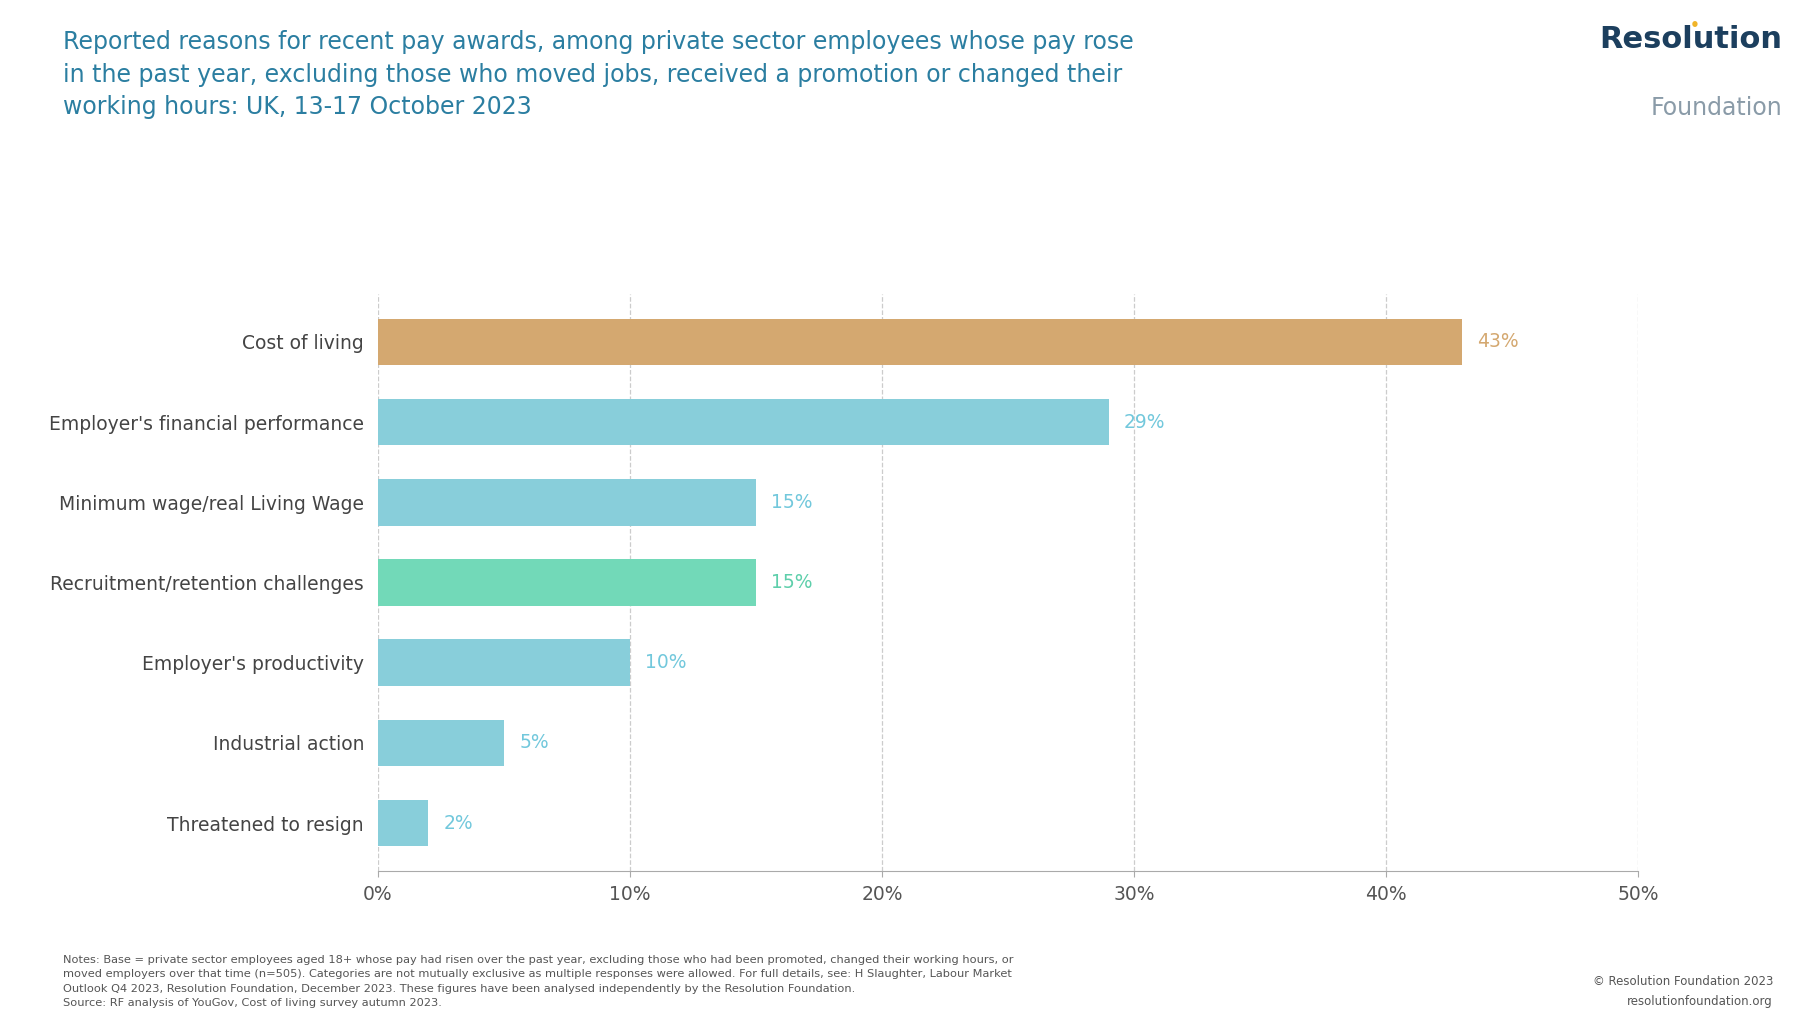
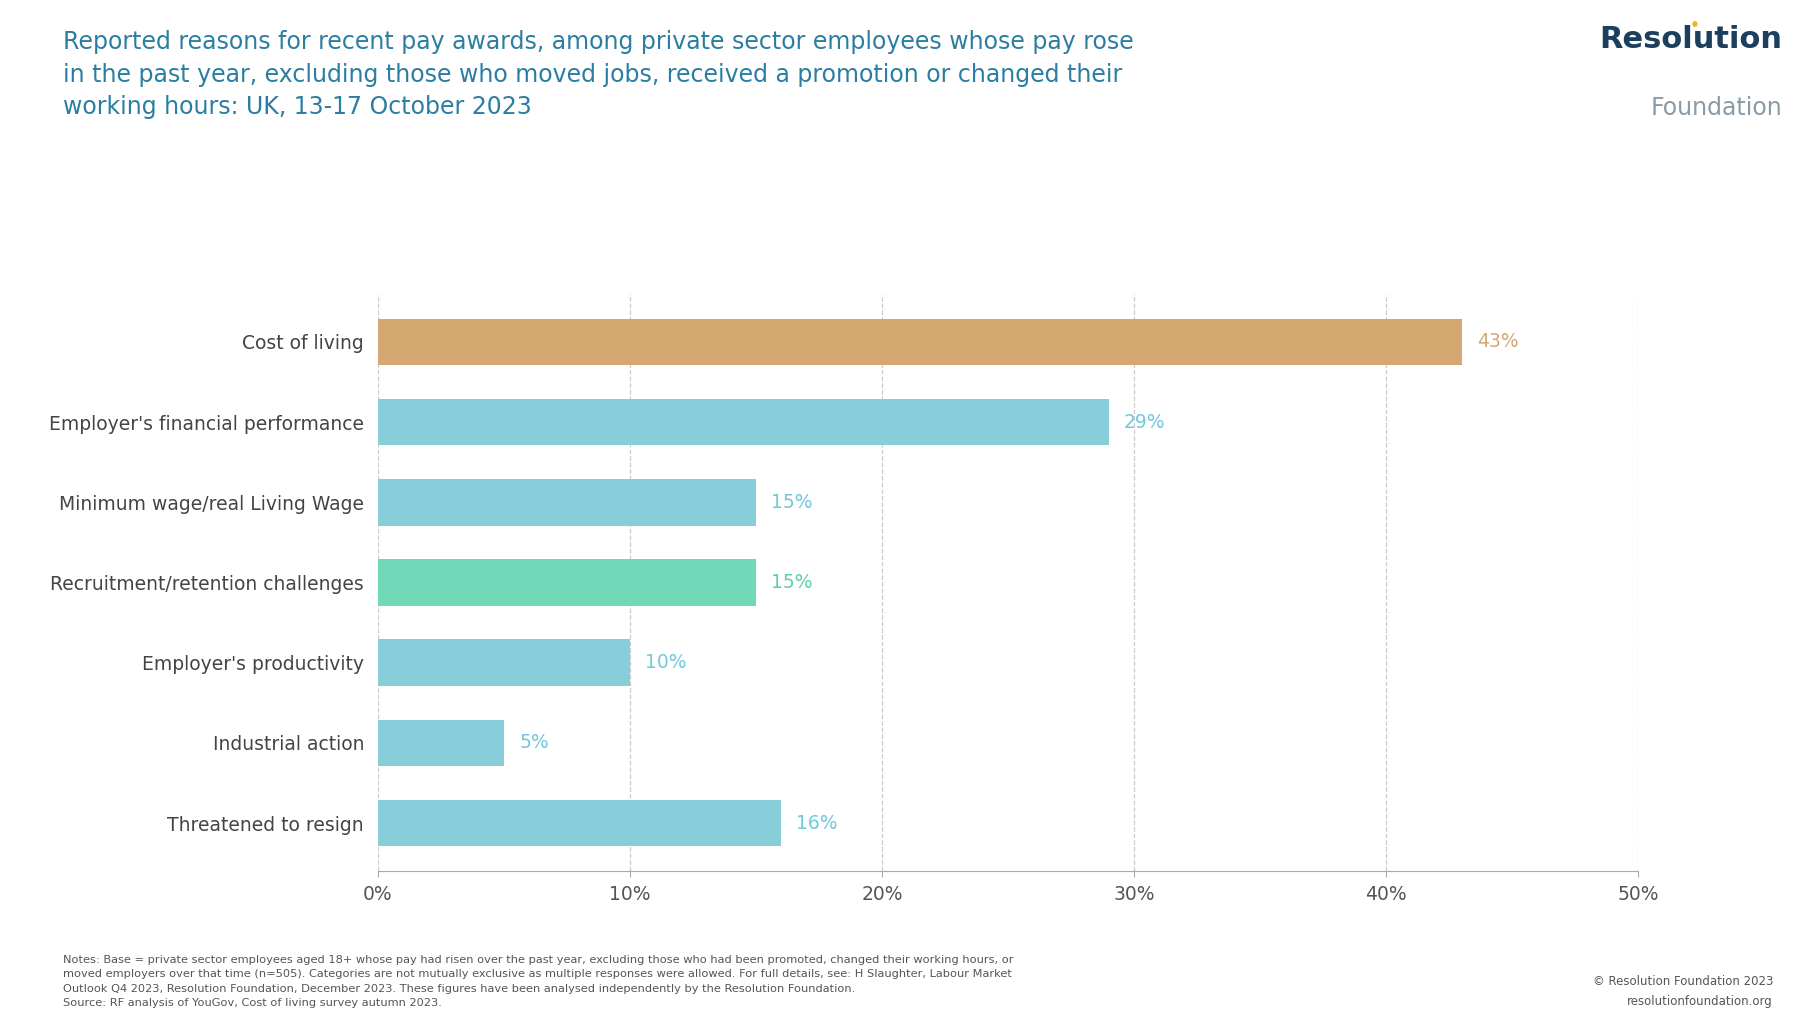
Threatened to resign: 2% -> 16%
